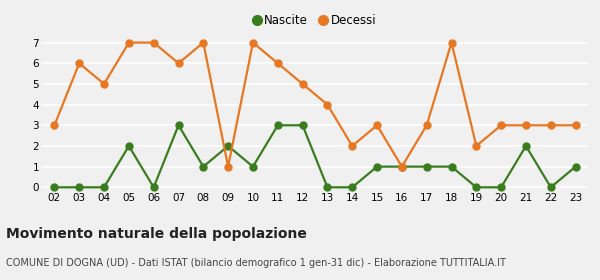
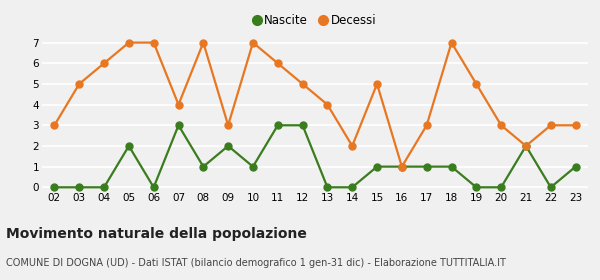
Decessi/03: 6 -> 5
Decessi/04: 5 -> 6
Decessi/07: 6 -> 4
Decessi/09: 1 -> 3
Decessi/15: 3 -> 5
Decessi/19: 2 -> 5
Decessi/21: 3 -> 2
